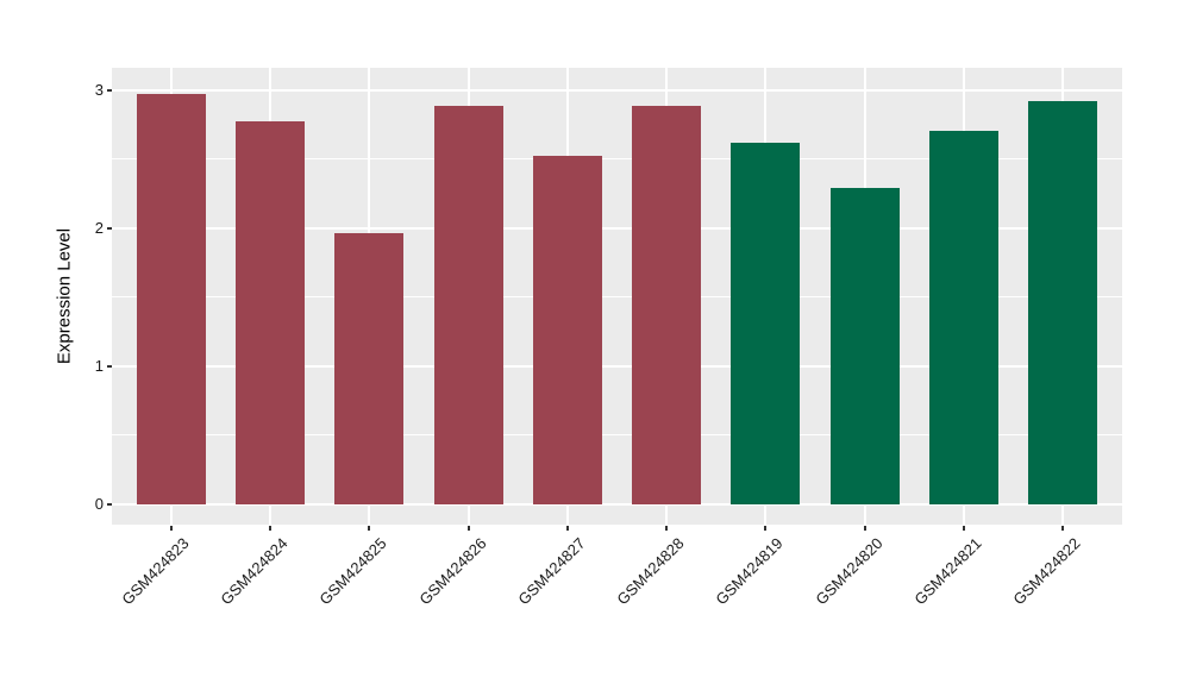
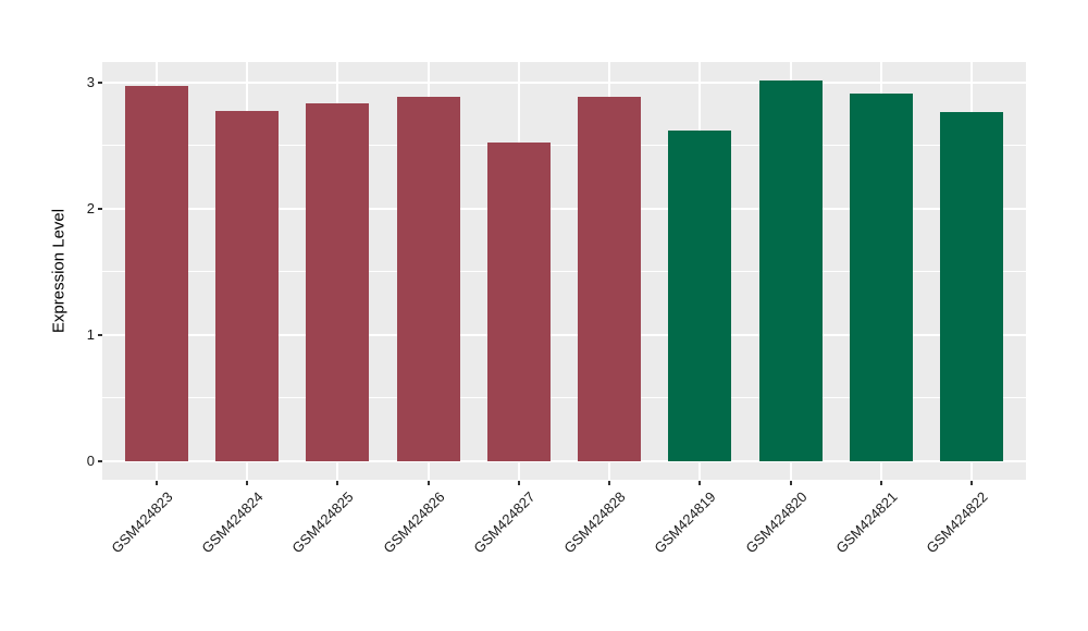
GSM424825: 1.96 -> 2.83
GSM424820: 2.29 -> 3.01
GSM424821: 2.70 -> 2.91
GSM424822: 2.92 -> 2.76
